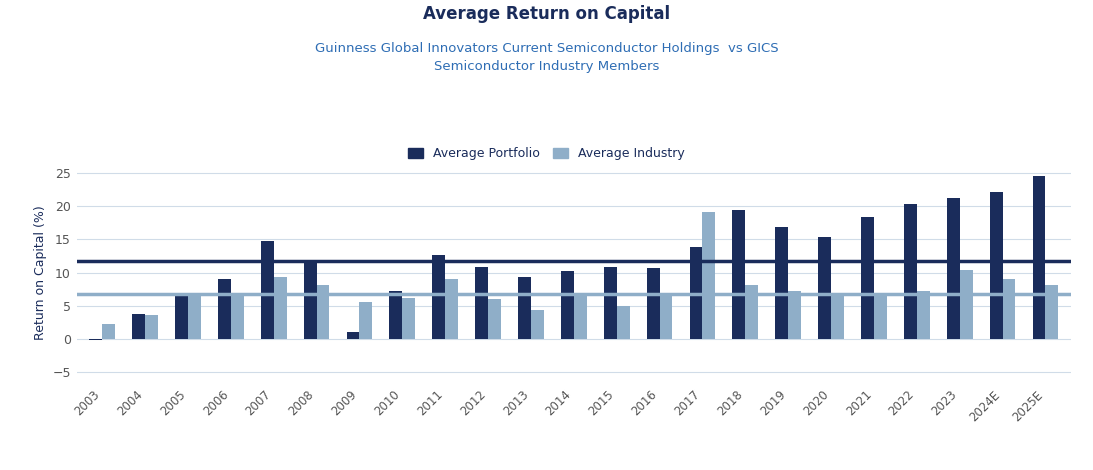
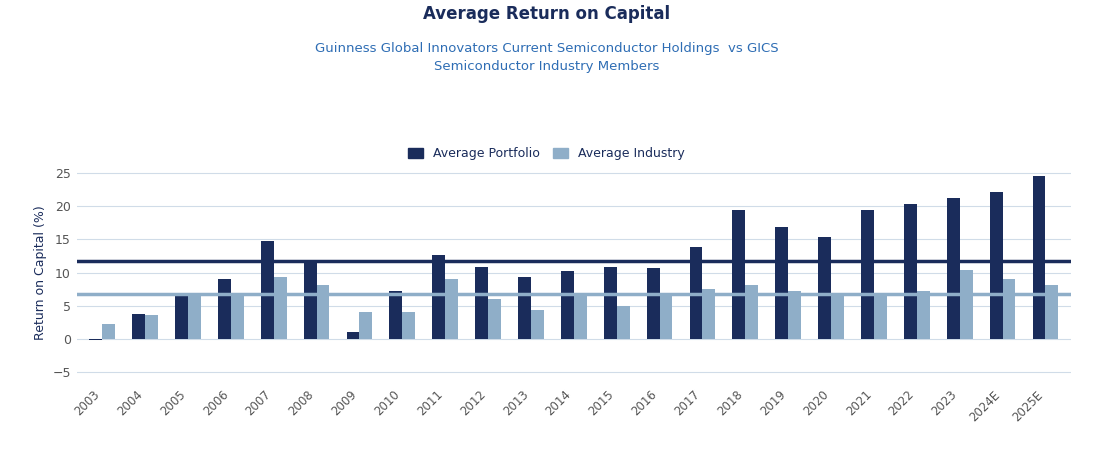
Average Industry/2009: 5.6 -> 4.0
Average Industry/2010: 6.2 -> 4.0
Average Industry/2017: 19.2 -> 7.5
Average Portfolio/2021: 18.4 -> 19.5
